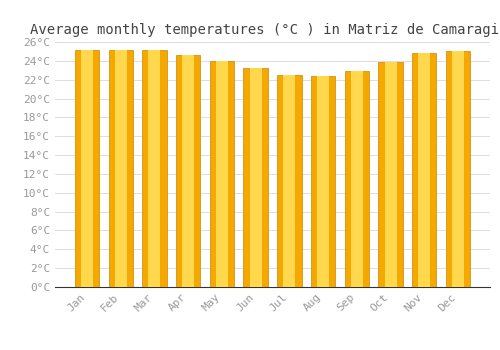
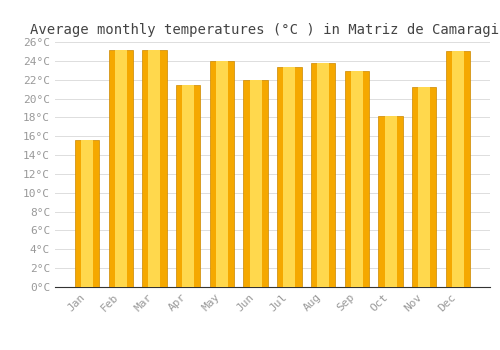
Jan: 25.2°C -> 15.6°C
Apr: 24.6°C -> 21.4°C
Jun: 23.2°C -> 22.0°C
Jul: 22.5°C -> 23.4°C
Aug: 22.4°C -> 23.8°C
Oct: 23.9°C -> 18.2°C
Nov: 24.8°C -> 21.2°C
